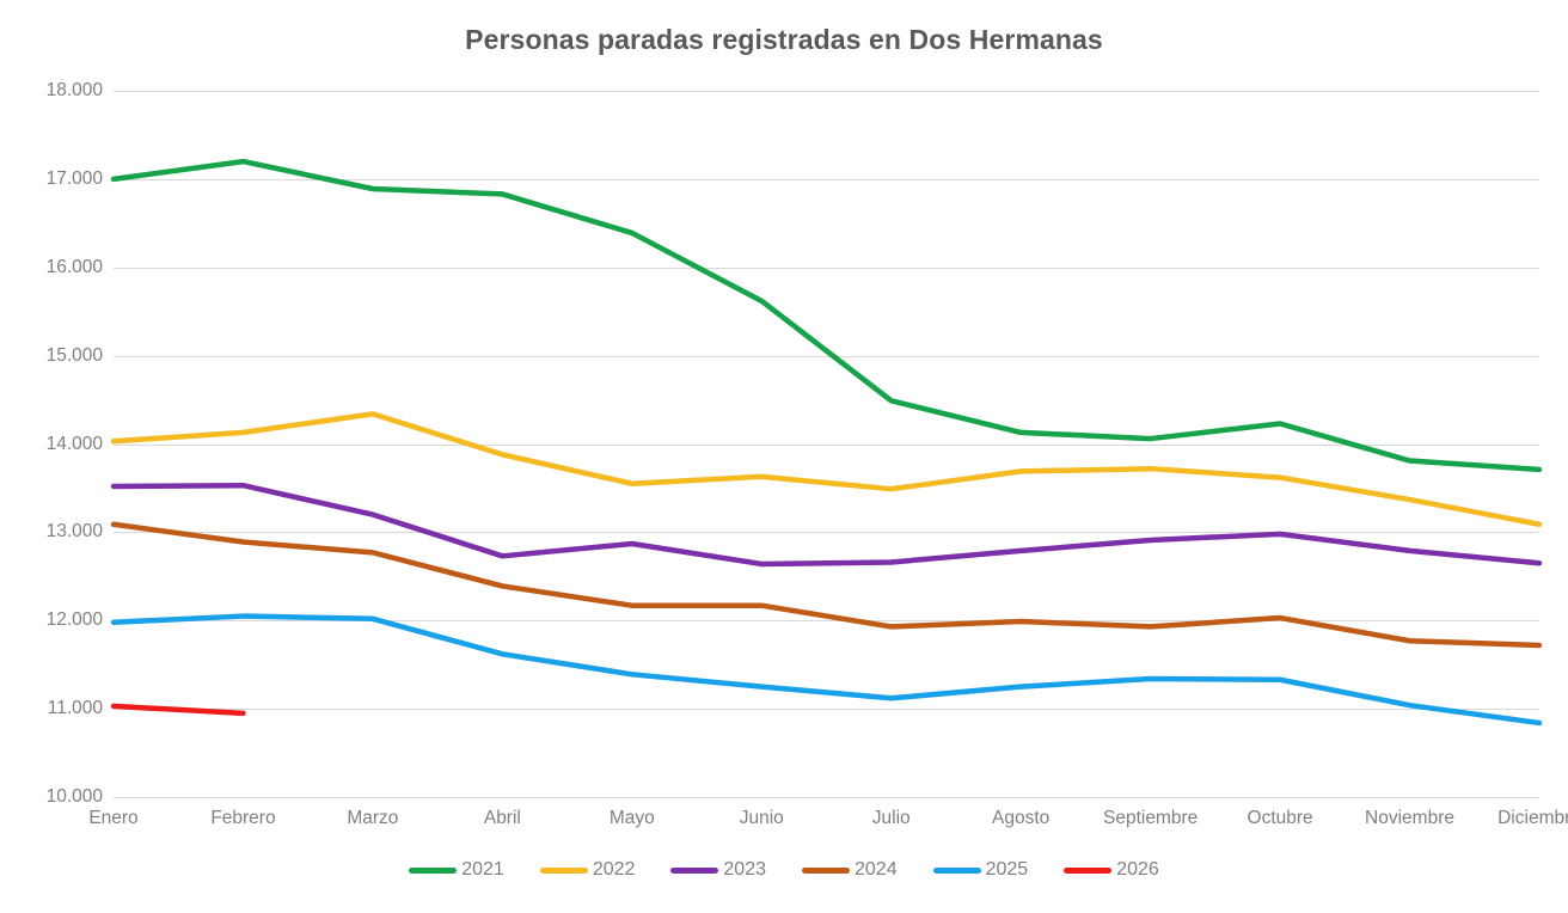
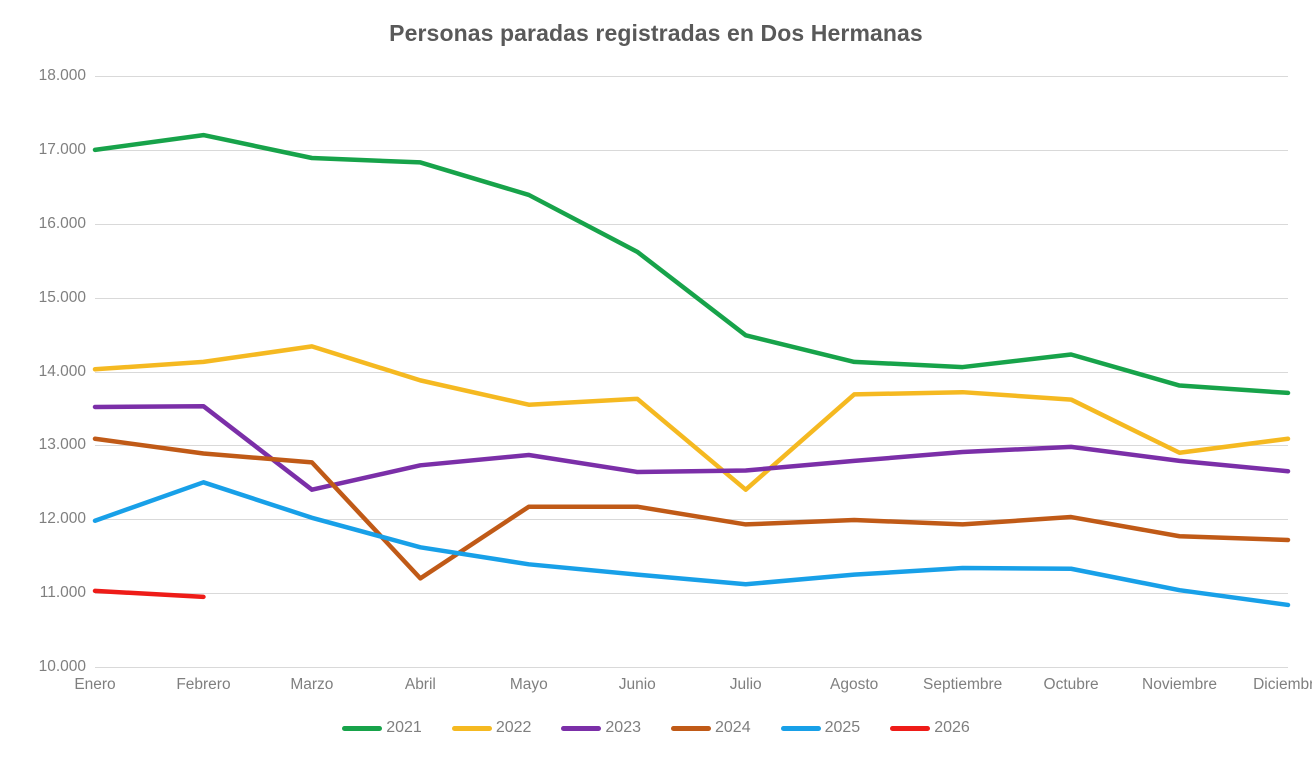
2025/Febrero: 12000 -> 12500
2023/Marzo: 13200 -> 12400
2024/Abril: 12400 -> 11200
2022/Julio: 13500 -> 12400
2022/Noviembre: 13400 -> 12900
